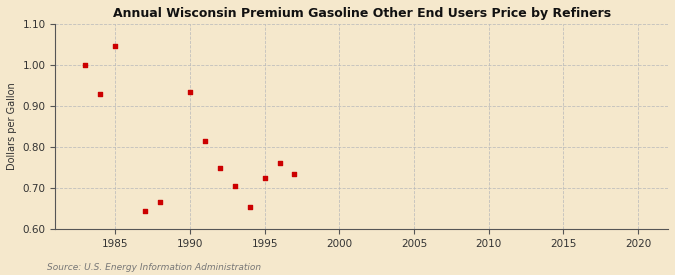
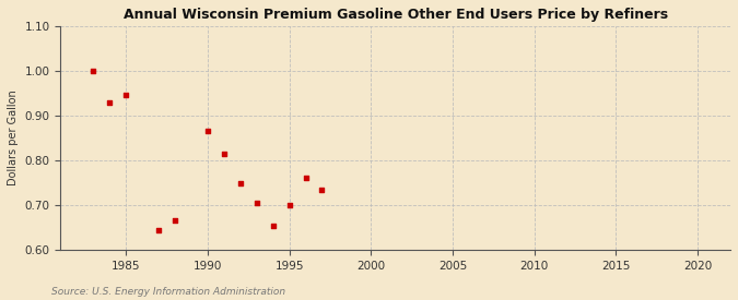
1985: 1.045 -> 0.945
1990: 0.935 -> 0.865
1995: 0.725 -> 0.700
